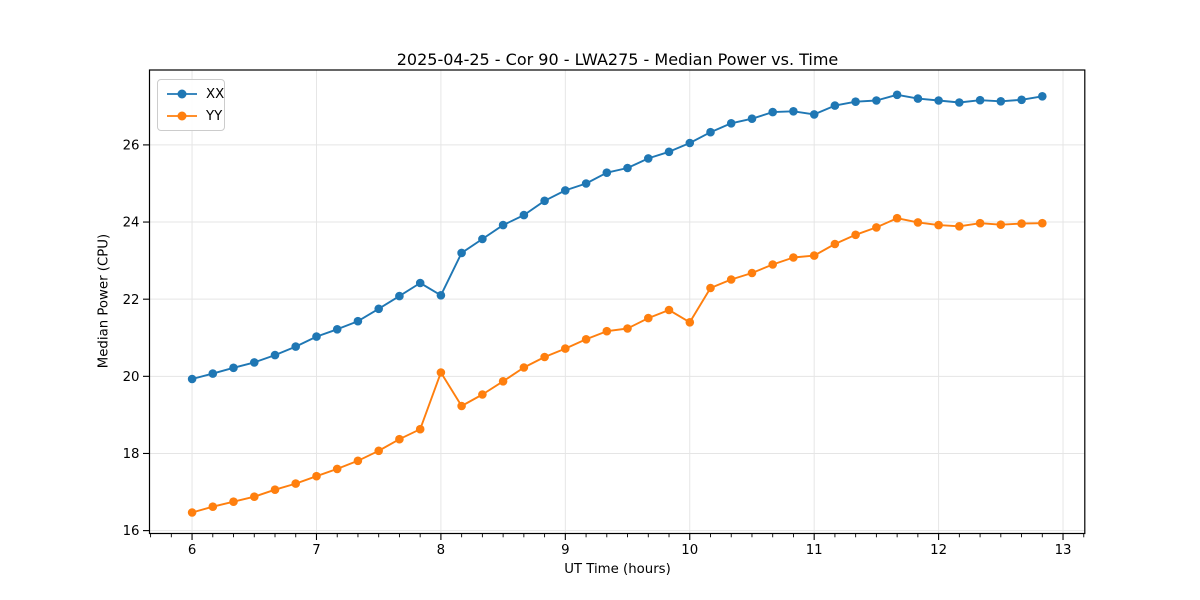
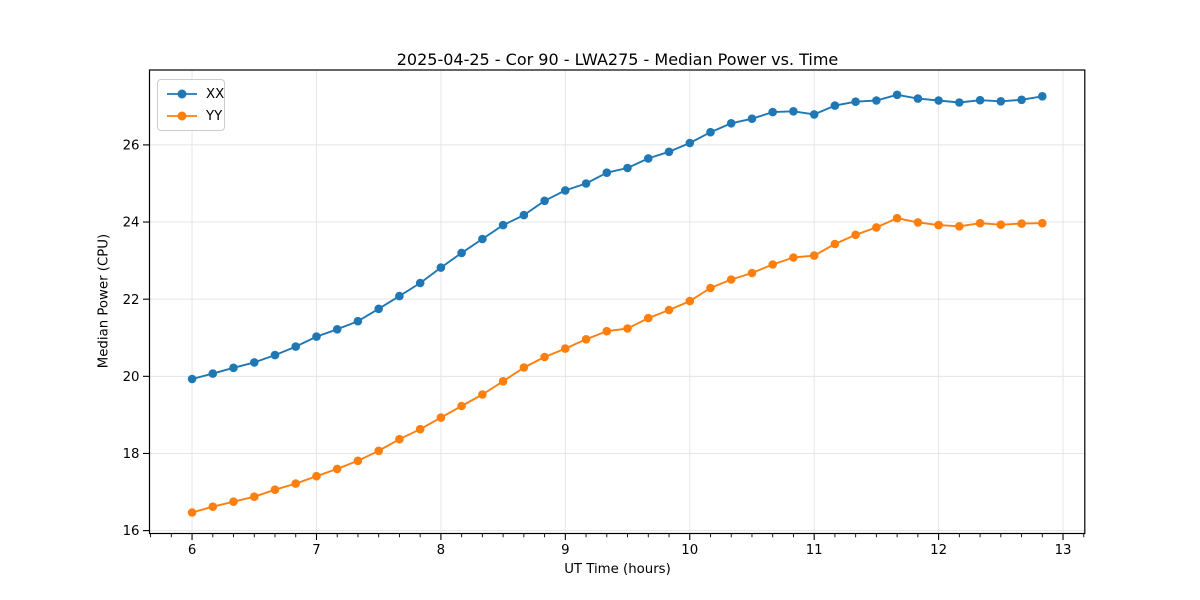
XX/8: 22.1 -> 22.8
YY/8: 20.1 -> 18.9
YY/10: 21.4 -> 21.9
